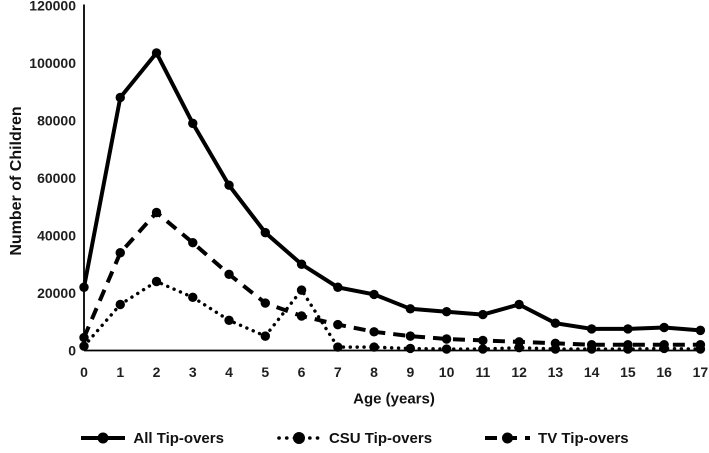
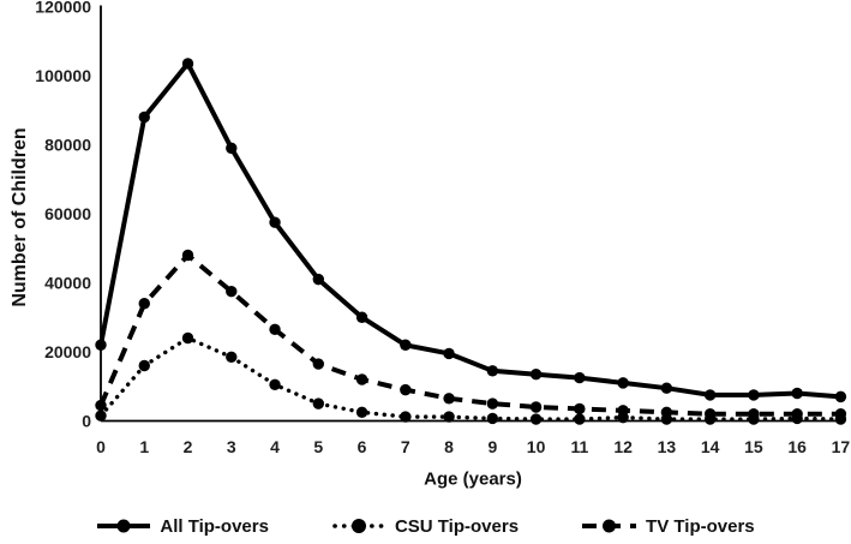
CSU Tip-overs/6: 21000 -> 2000
All Tip-overs/12: 16000 -> 11000
